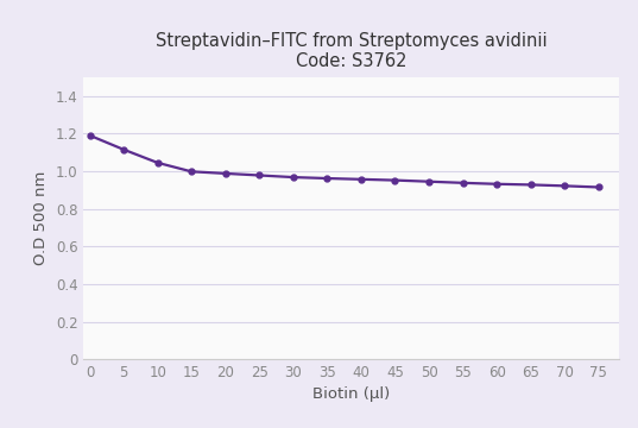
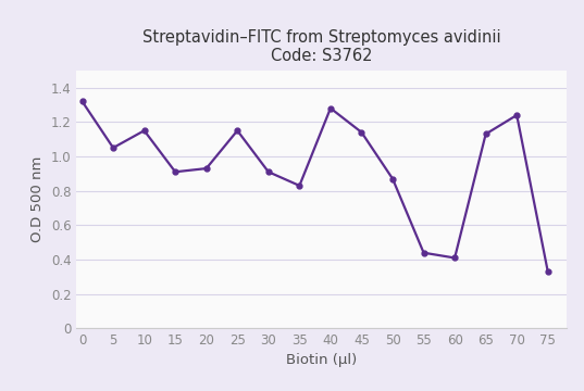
0: 1.19 -> 1.32
5: 1.11 -> 1.05
10: 1.04 -> 1.15
15: 1.00 -> 0.91
20: 0.99 -> 0.93
25: 0.98 -> 1.15
30: 0.97 -> 0.91
35: 0.96 -> 0.83
40: 0.96 -> 1.28
45: 0.95 -> 1.14
50: 0.94 -> 0.87
55: 0.94 -> 0.44
60: 0.93 -> 0.41
65: 0.93 -> 1.13
70: 0.92 -> 1.24
75: 0.92 -> 0.33
